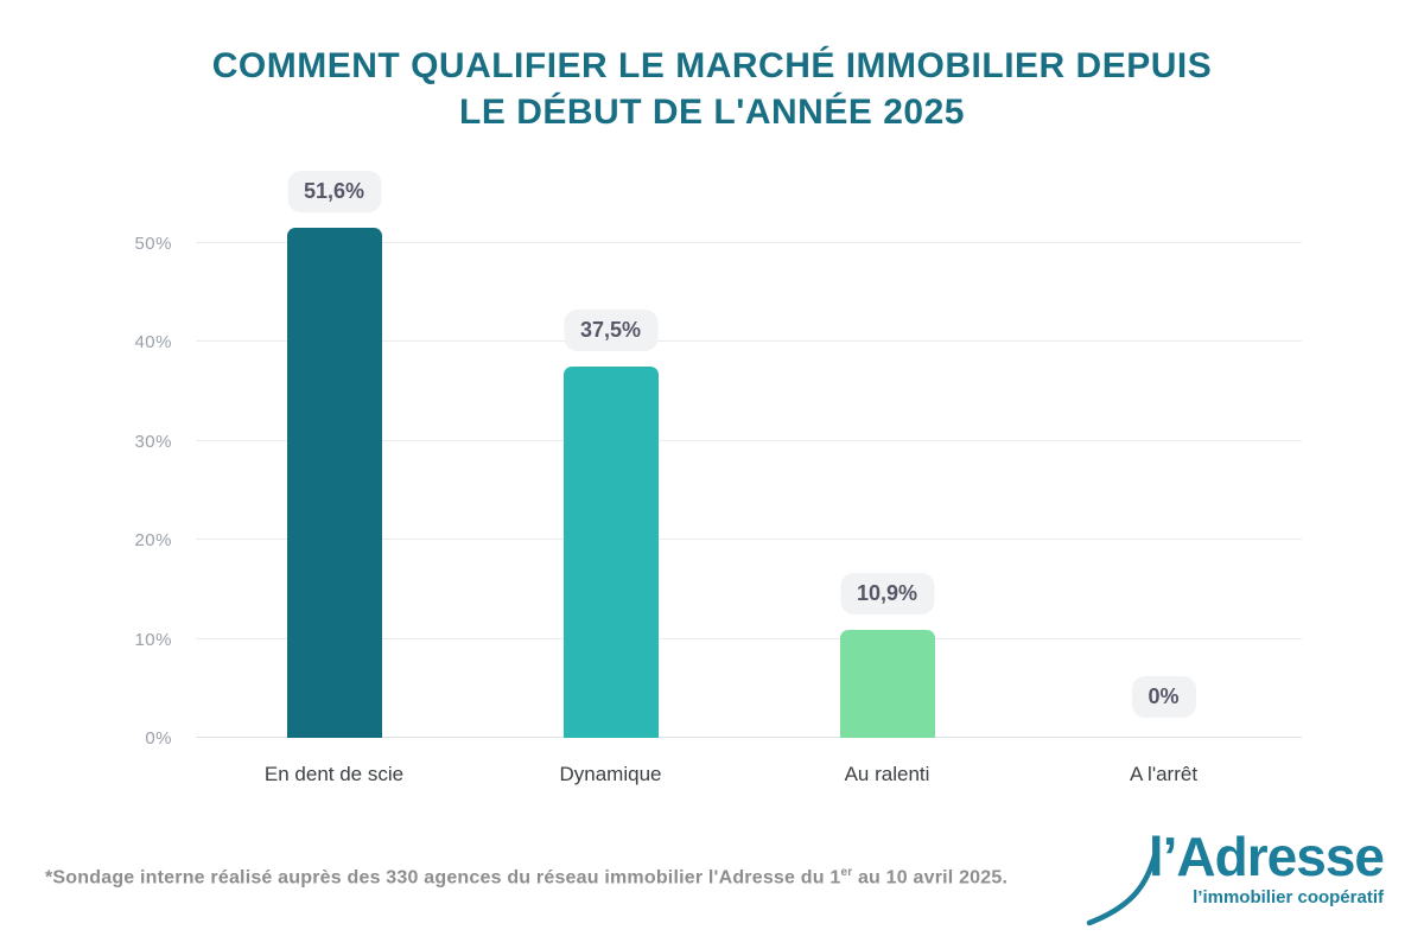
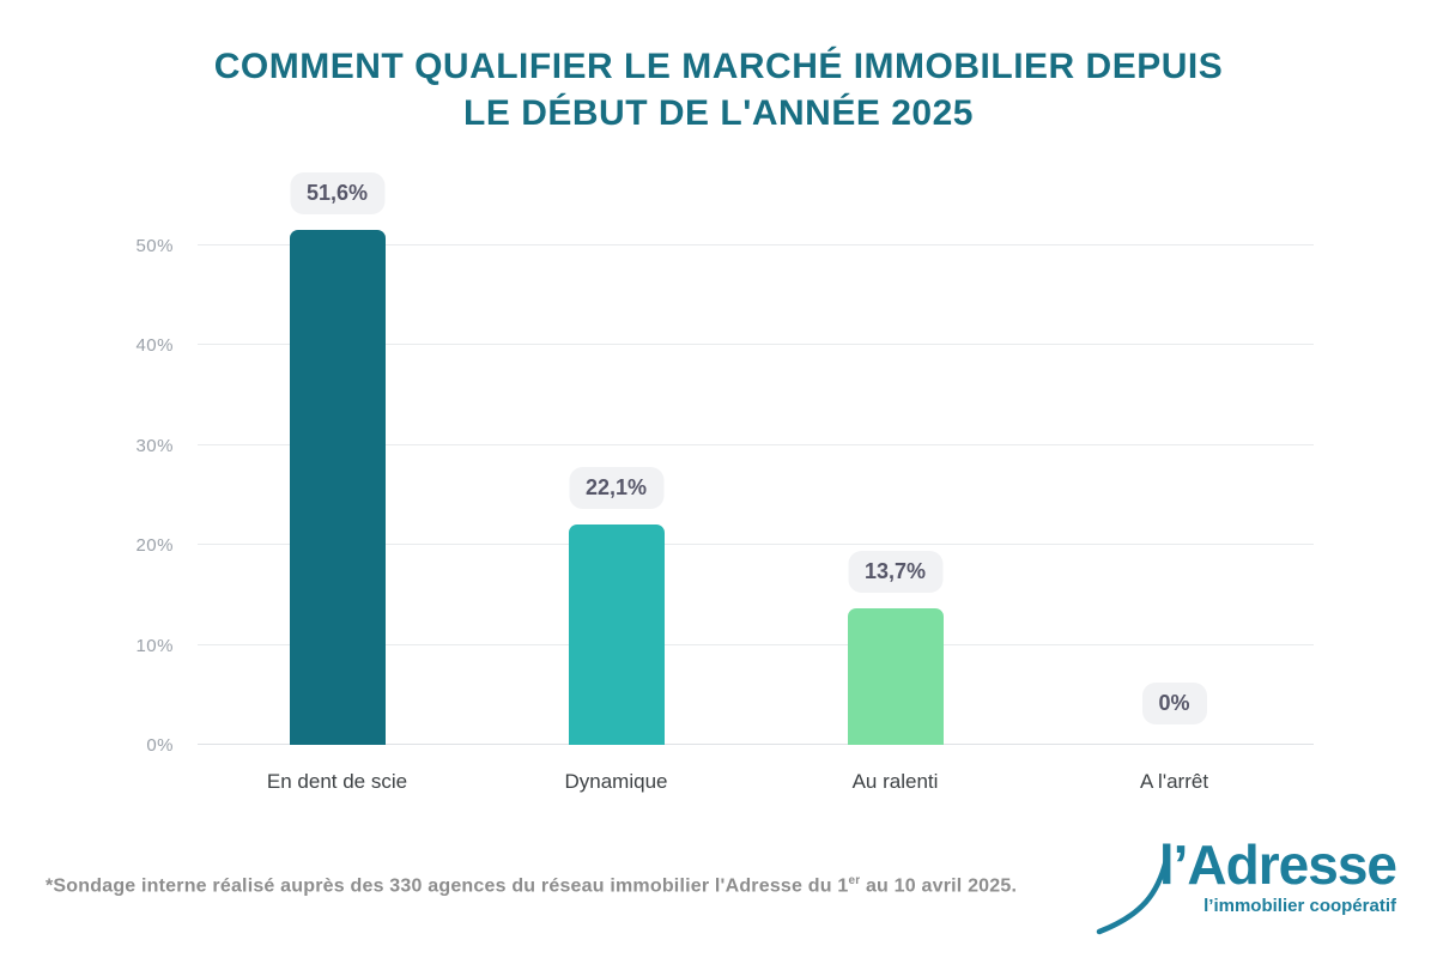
Dynamique: 37,5% -> 22,1%
Au ralenti: 10,9% -> 13,7%
